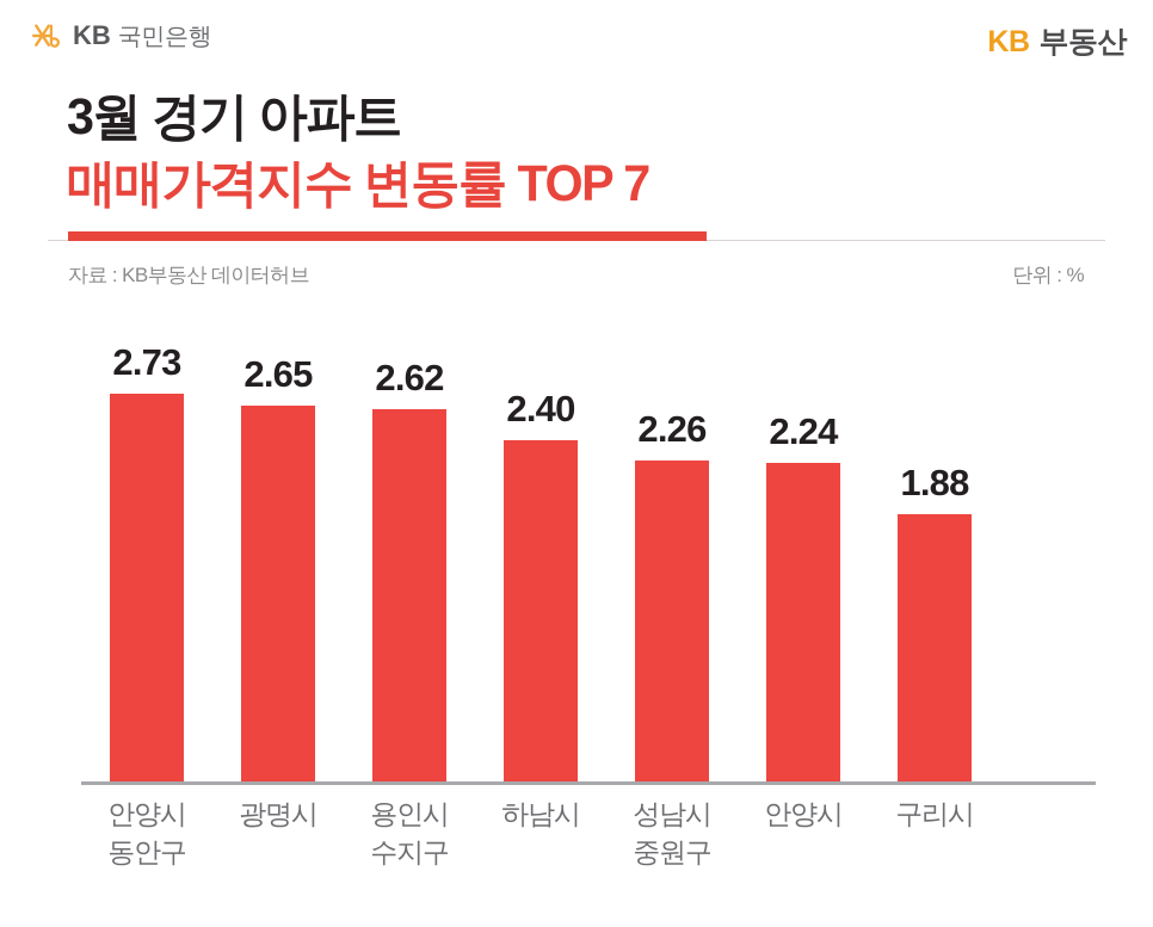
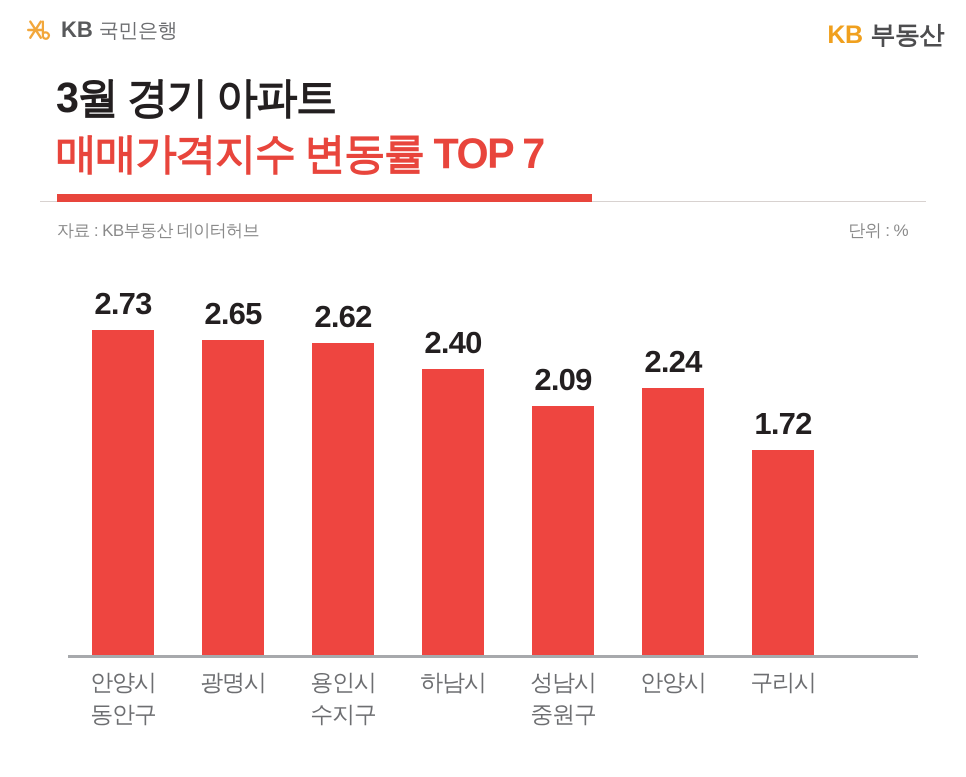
성남시 중원구: 2.26 -> 2.09
구리시: 1.88 -> 1.72
